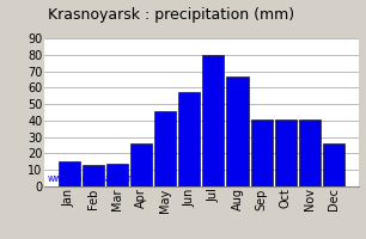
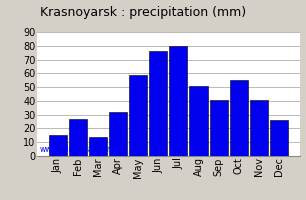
Feb: 13 -> 27
Apr: 26 -> 32
May: 46 -> 59
Jun: 57 -> 76
Aug: 67 -> 51
Oct: 41 -> 55
